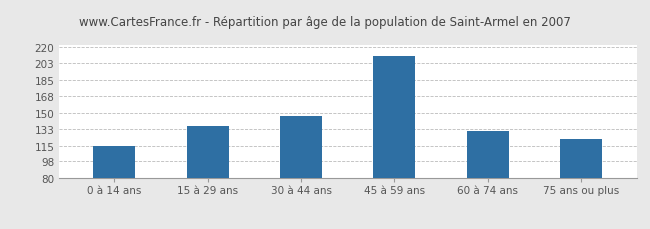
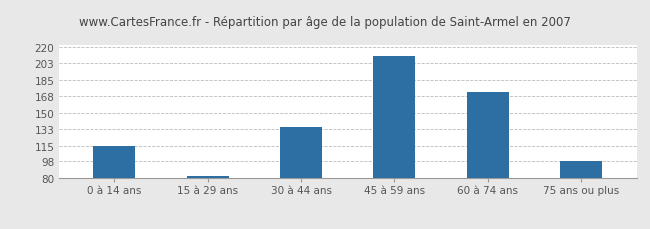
15 à 29 ans: 136 -> 83
30 à 44 ans: 146 -> 135
60 à 74 ans: 130 -> 172
75 ans ou plus: 122 -> 99
